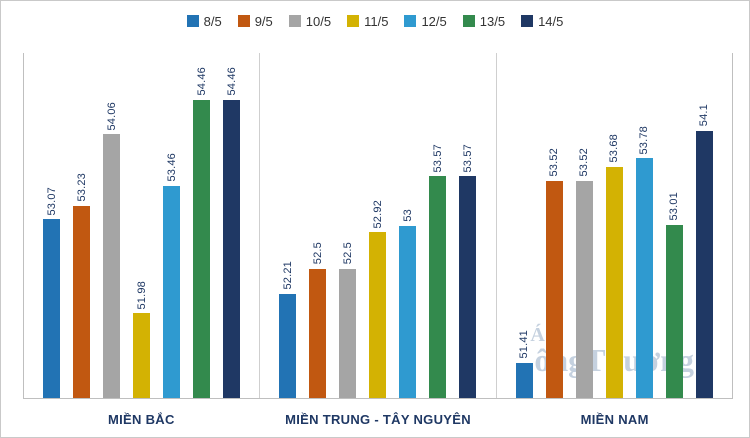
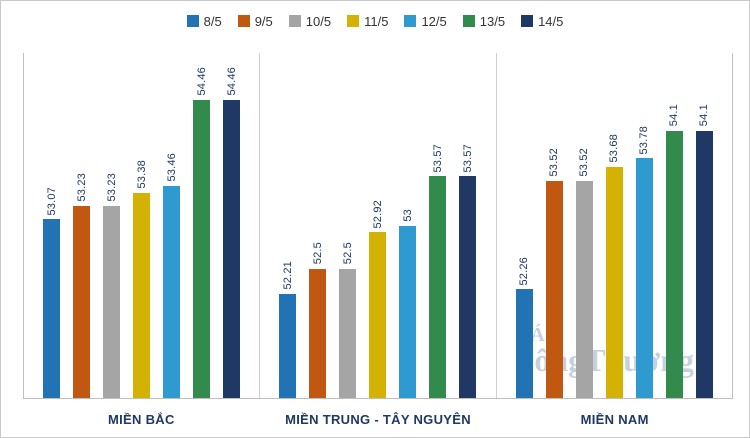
10/5/MIỀN BẮC: 54.06 -> 53.23
11/5/MIỀN BẮC: 51.98 -> 53.38
8/5/MIỀN NAM: 51.41 -> 52.26
13/5/MIỀN NAM: 53.01 -> 54.1
